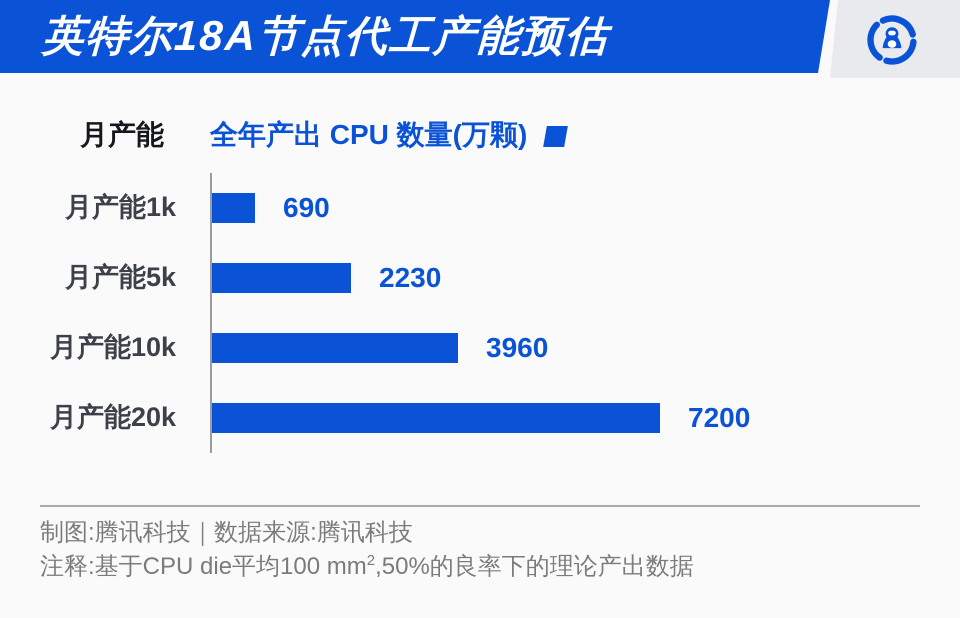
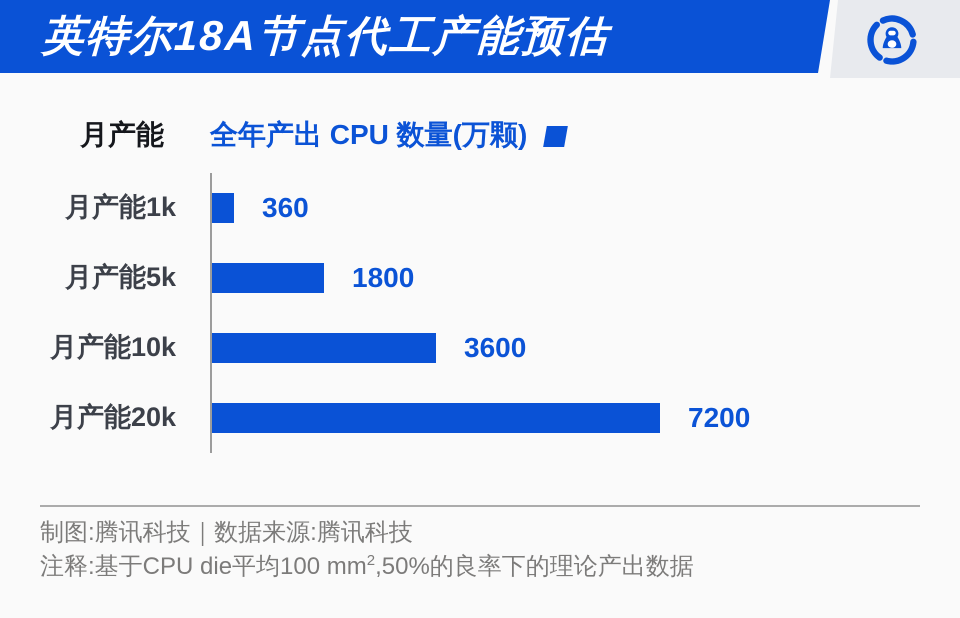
月产能1k: 690 -> 360
月产能5k: 2230 -> 1800
月产能10k: 3960 -> 3600
